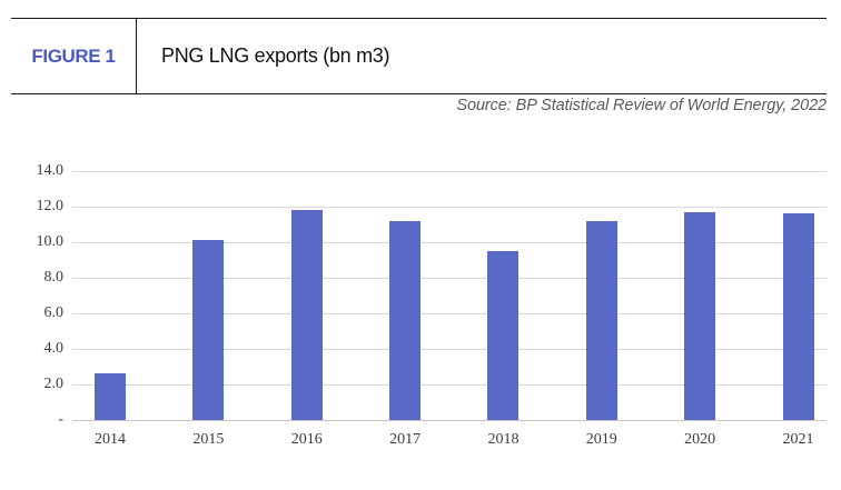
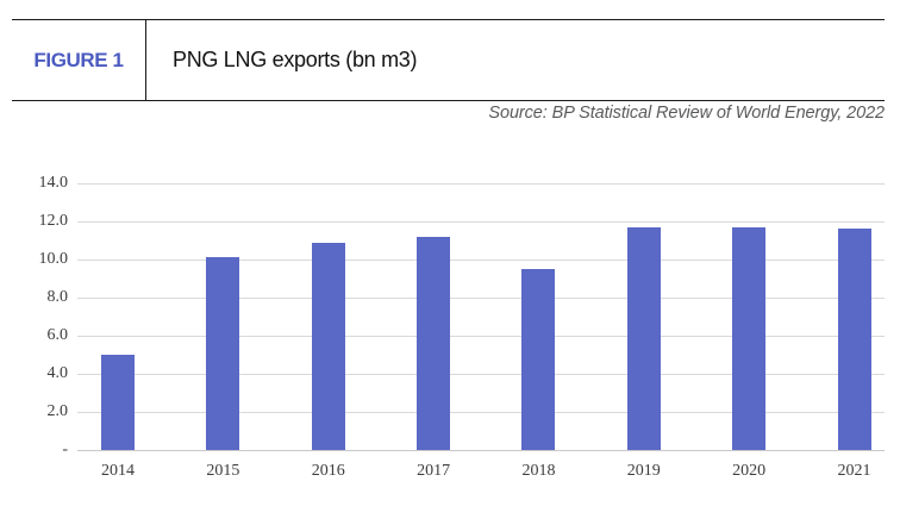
2014: 2.6 -> 5.0
2016: 11.8 -> 10.9
2019: 11.2 -> 11.7
